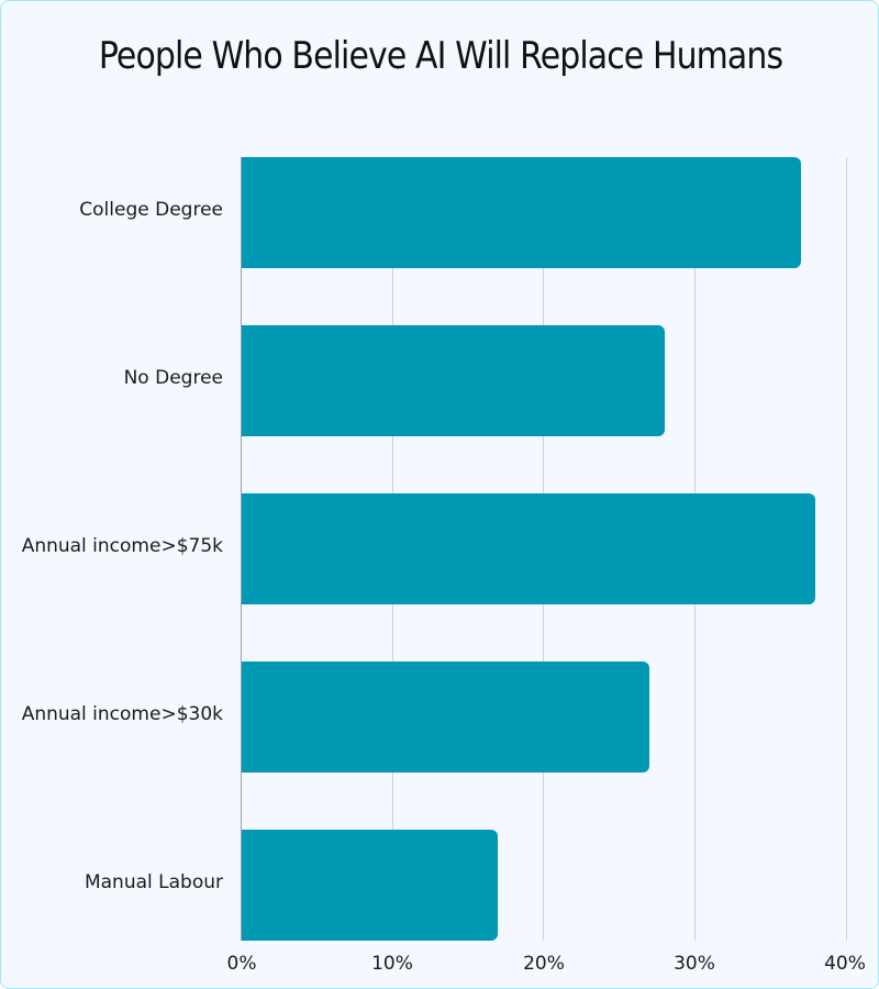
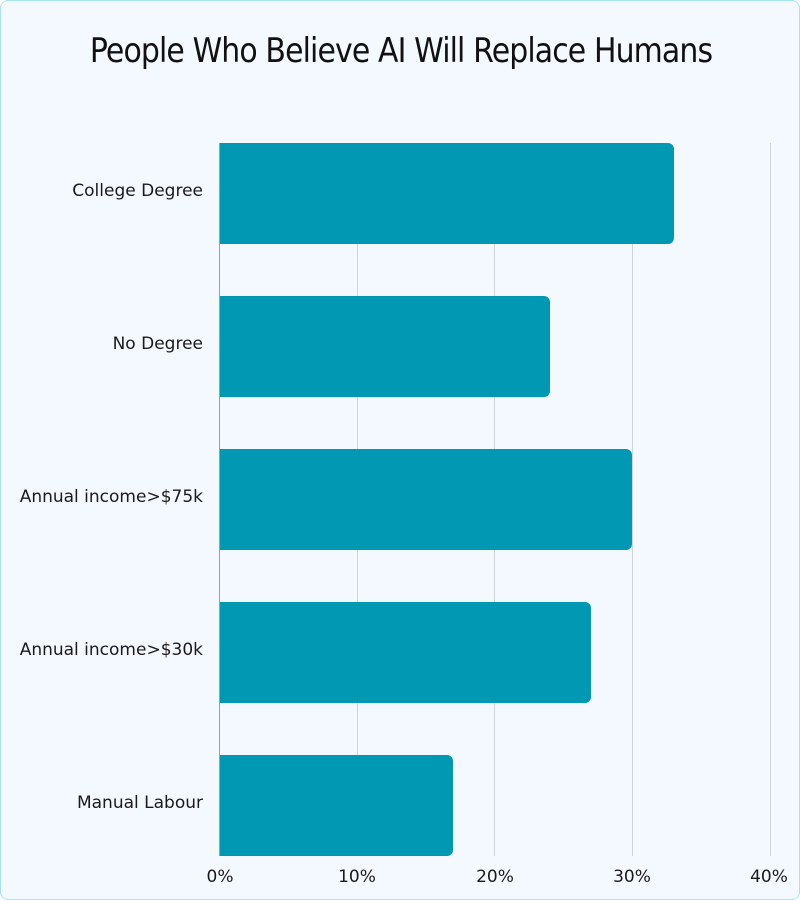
College Degree: 37% -> 33%
No Degree: 28% -> 24%
Annual income>$75k: 38% -> 30%
